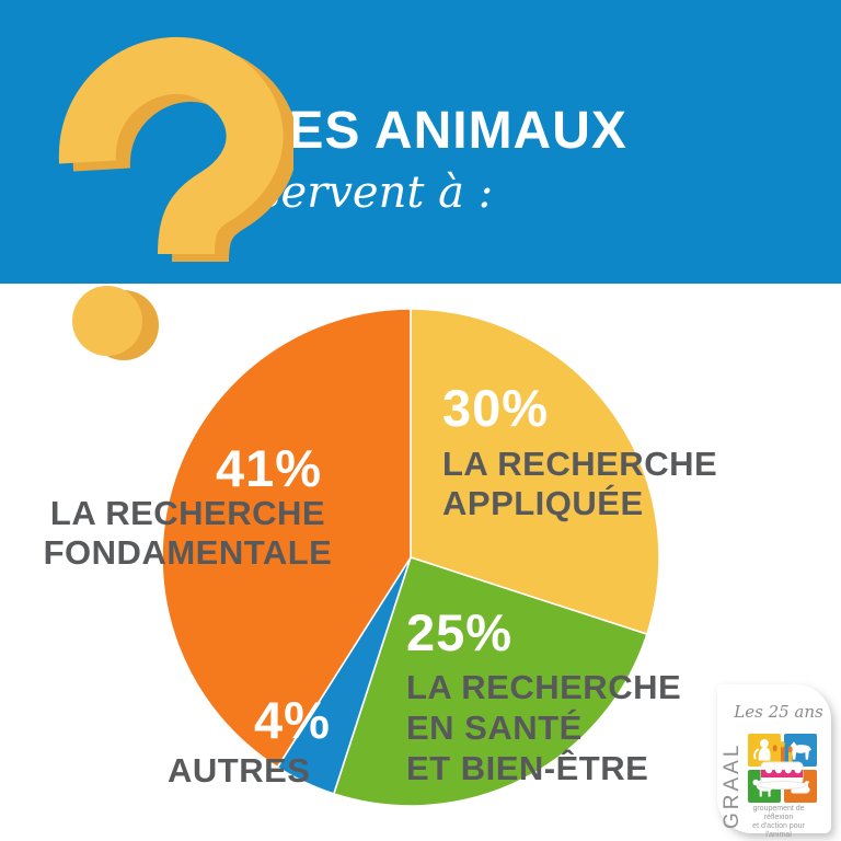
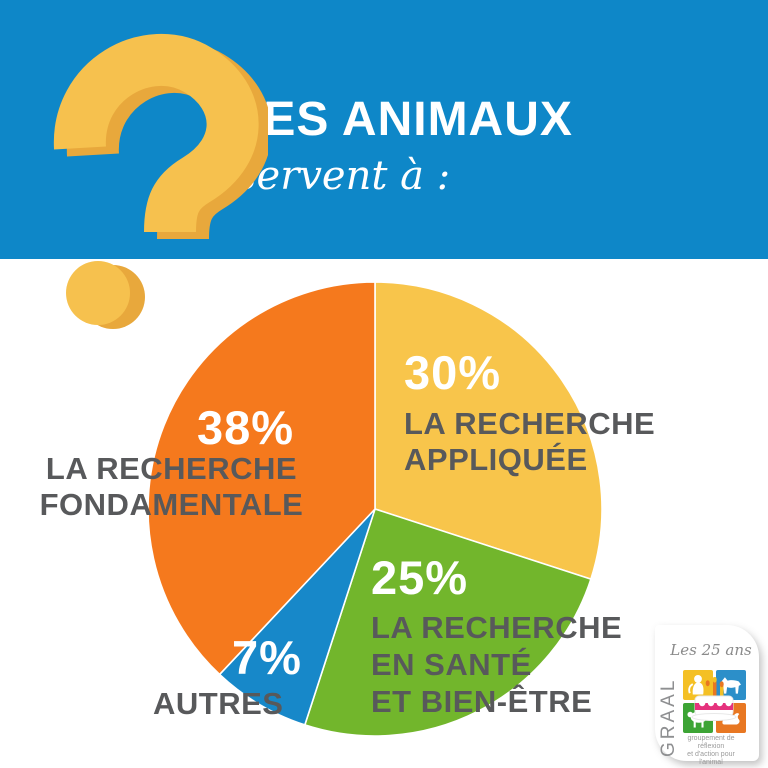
AUTRES: 4% -> 7%
LA RECHERCHE FONDAMENTALE: 41% -> 38%
